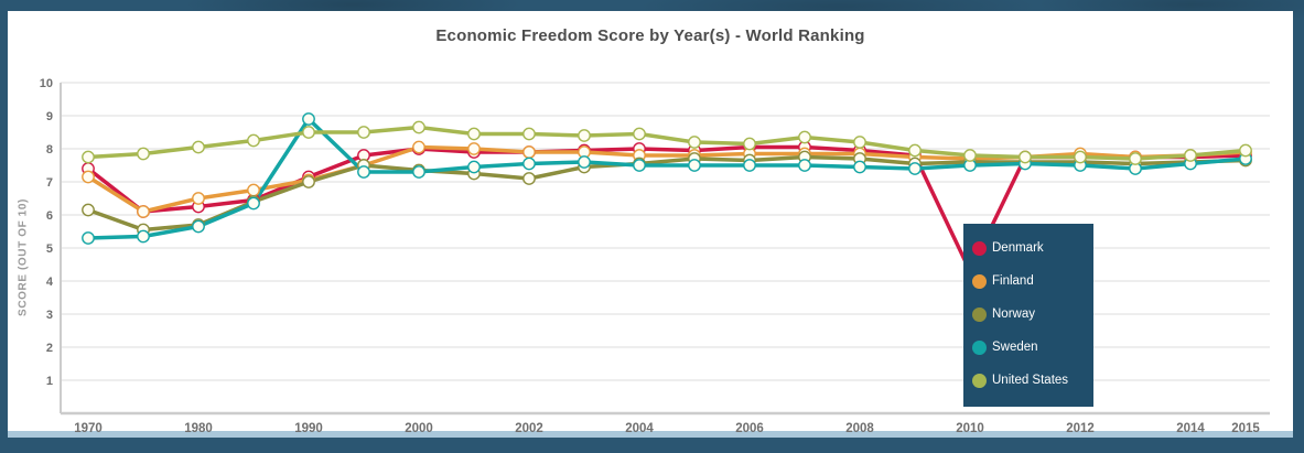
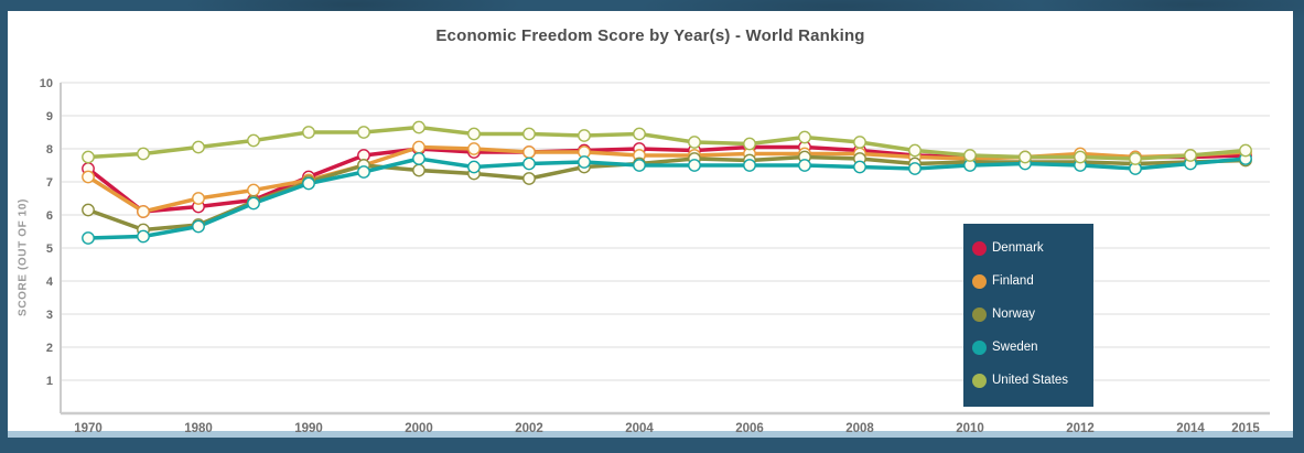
Sweden/1990: 8.9 -> 7.0
Sweden/2000: 7.3 -> 7.7
Denmark/2010: 4.3 -> 7.8
